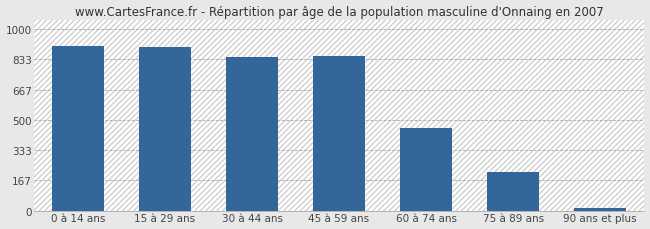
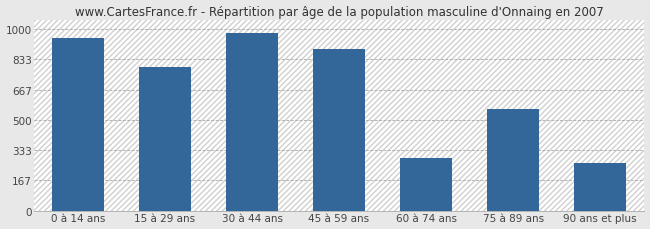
0 à 14 ans: 910 -> 950
15 à 29 ans: 900 -> 790
30 à 44 ans: 840 -> 980
45 à 59 ans: 850 -> 890
60 à 74 ans: 460 -> 290
75 à 89 ans: 220 -> 560
90 ans et plus: 10 -> 260
